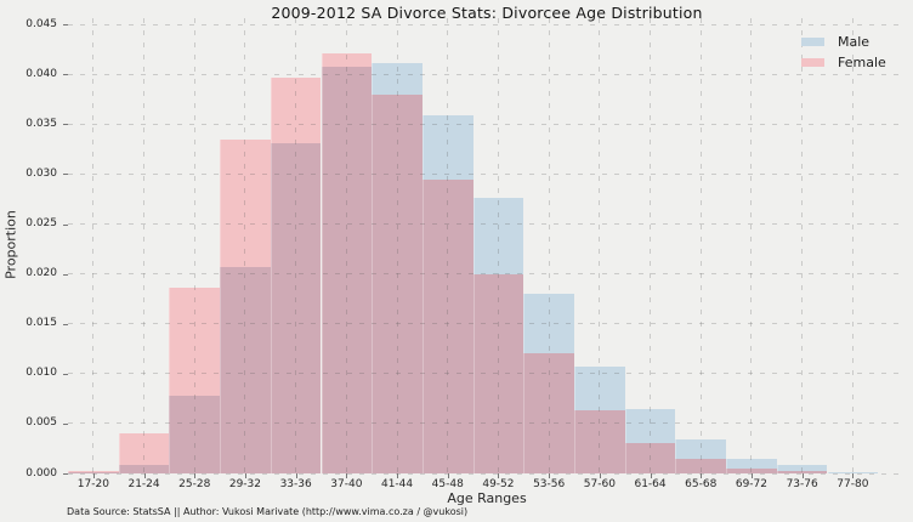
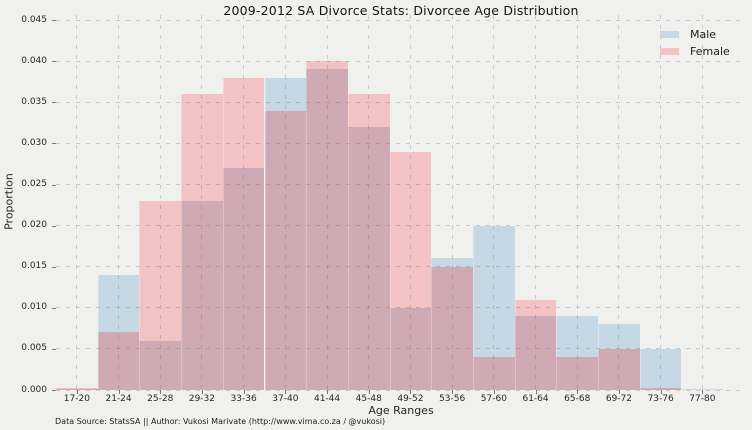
Male/21-24: 0.001 -> 0.014
Female/21-24: 0.004 -> 0.007
Male/25-28: 0.008 -> 0.006
Female/25-28: 0.019 -> 0.023
Male/29-32: 0.021 -> 0.023
Female/29-32: 0.033 -> 0.036
Male/33-36: 0.033 -> 0.027
Female/33-36: 0.040 -> 0.038
Male/37-40: 0.041 -> 0.038
Female/37-40: 0.042 -> 0.034
Male/41-44: 0.041 -> 0.039
Female/41-44: 0.038 -> 0.040
Male/45-48: 0.036 -> 0.032
Female/45-48: 0.029 -> 0.036
Male/49-52: 0.028 -> 0.010
Female/49-52: 0.020 -> 0.029
Male/53-56: 0.018 -> 0.016
Female/53-56: 0.012 -> 0.015
Male/57-60: 0.011 -> 0.020
Female/57-60: 0.006 -> 0.004
Male/61-64: 0.006 -> 0.009
Female/61-64: 0.003 -> 0.011
Male/65-68: 0.003 -> 0.009
Female/65-68: 0.001 -> 0.004
Male/69-72: 0.002 -> 0.008
Female/69-72: 0.001 -> 0.005
Male/73-76: 0.001 -> 0.005
